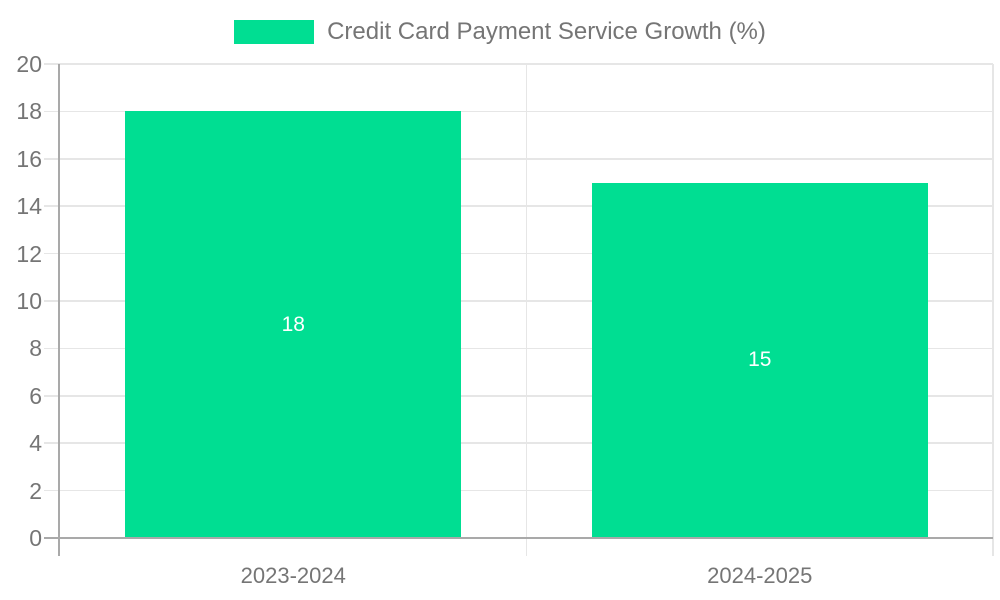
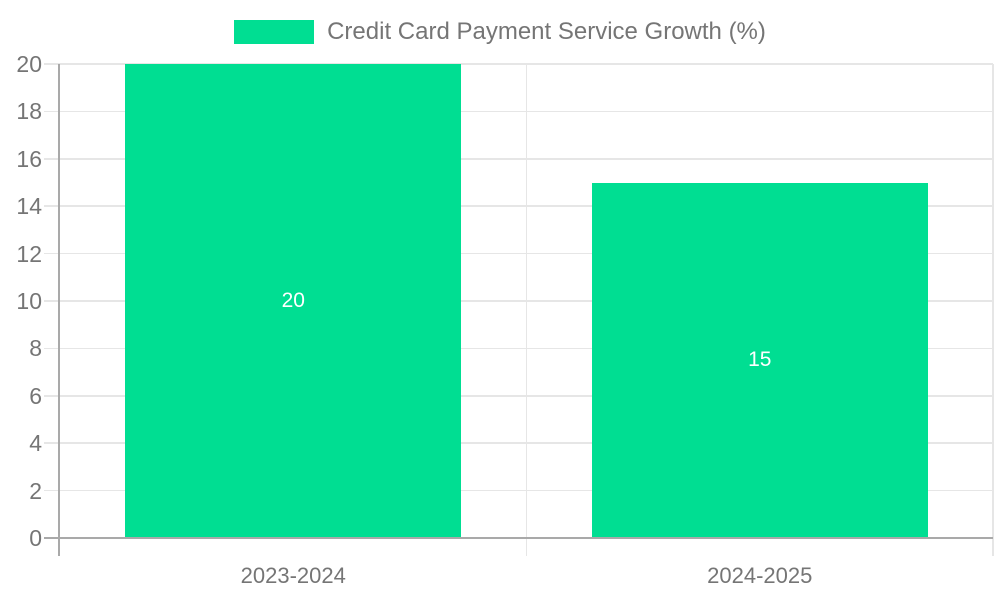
2023-2024: 18 -> 20
